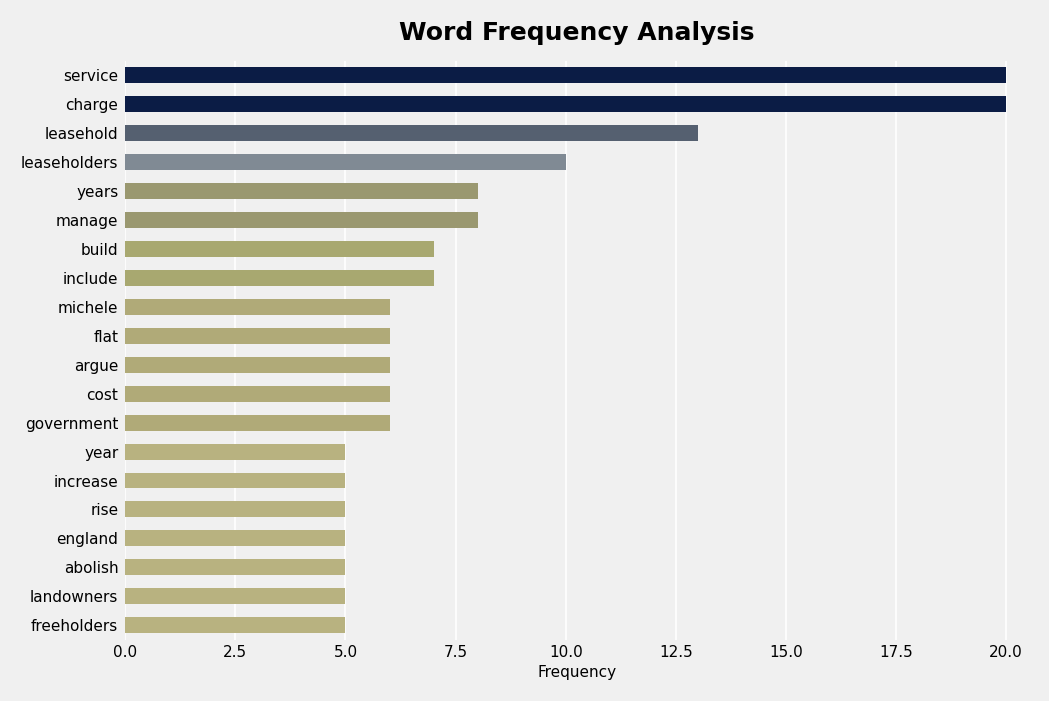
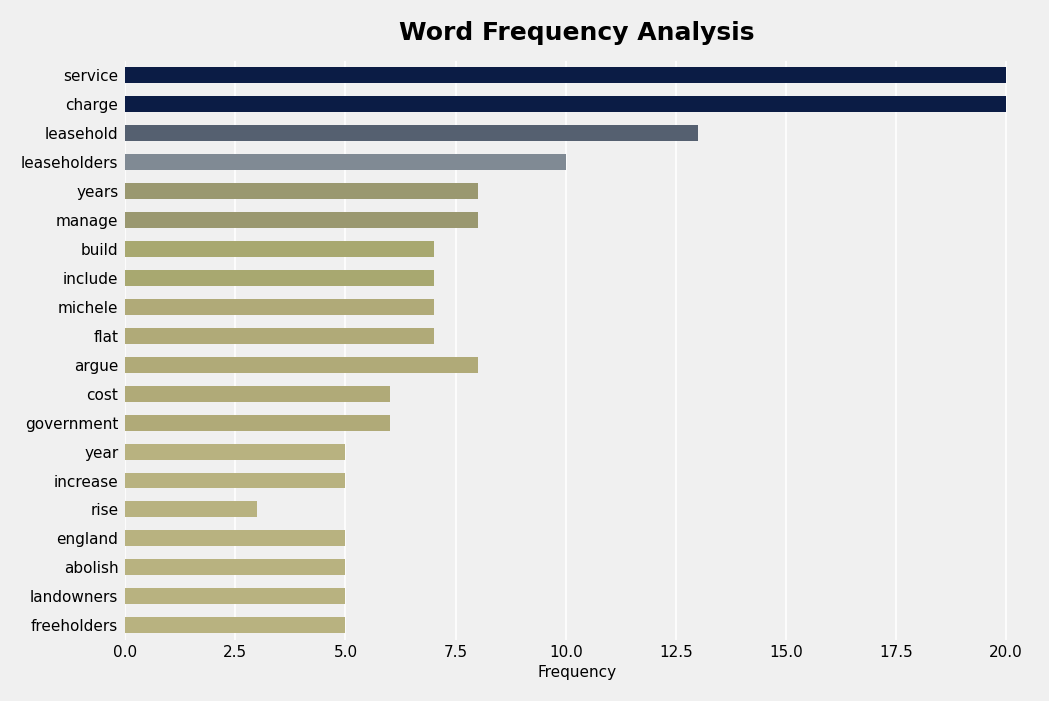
michele: 6 -> 7
flat: 6 -> 7
argue: 6 -> 8
rise: 5 -> 3
